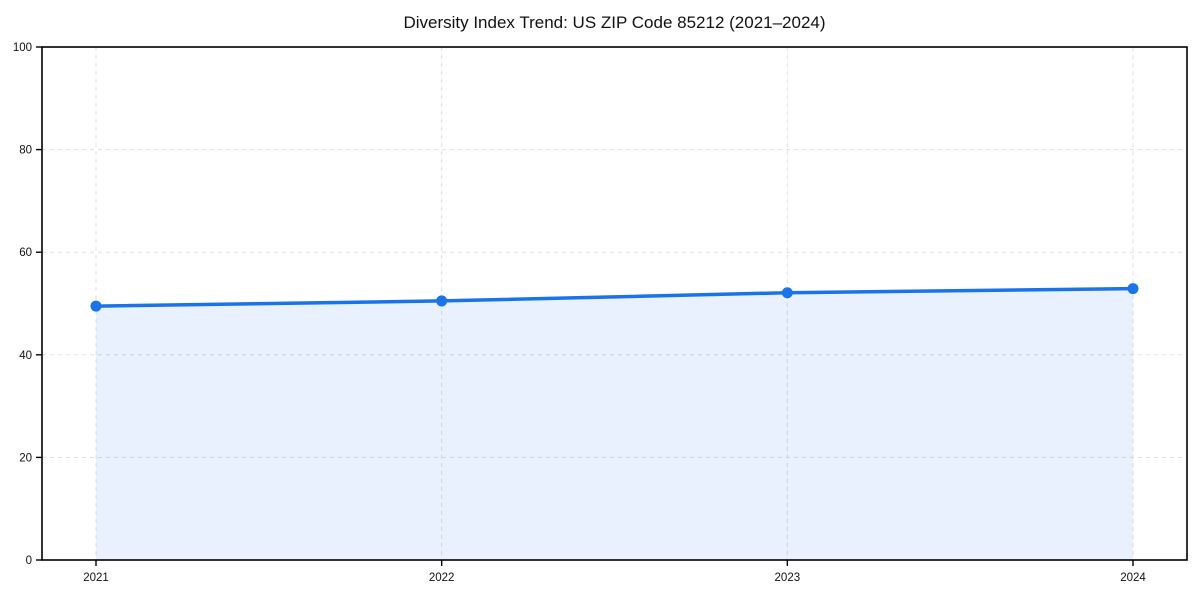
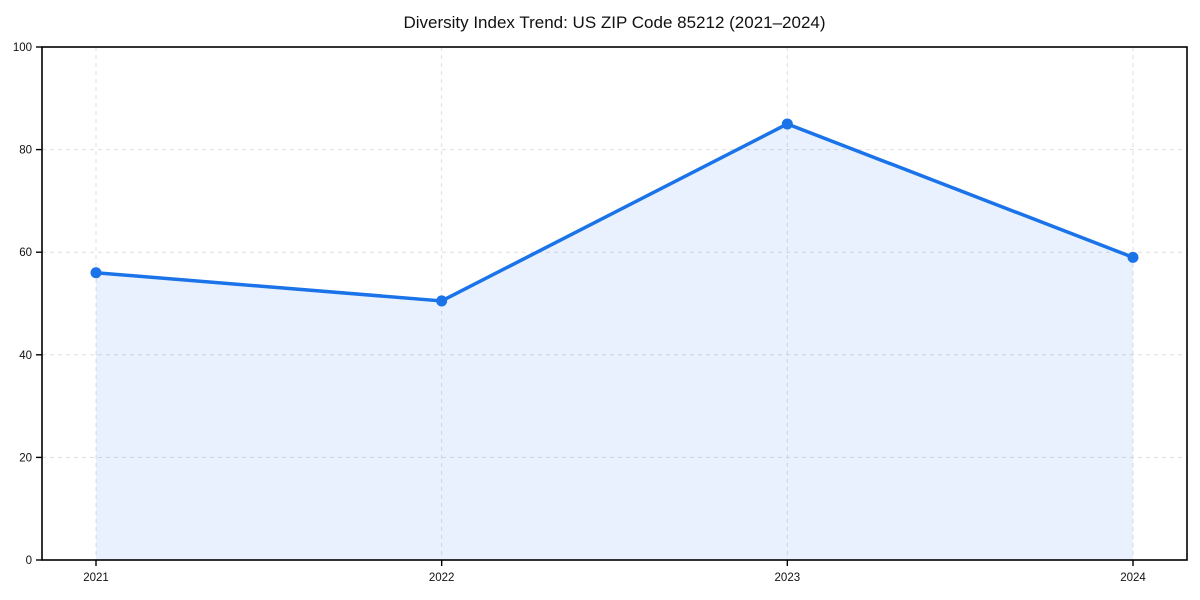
2021: 50 -> 56
2023: 52 -> 85
2024: 53 -> 59
